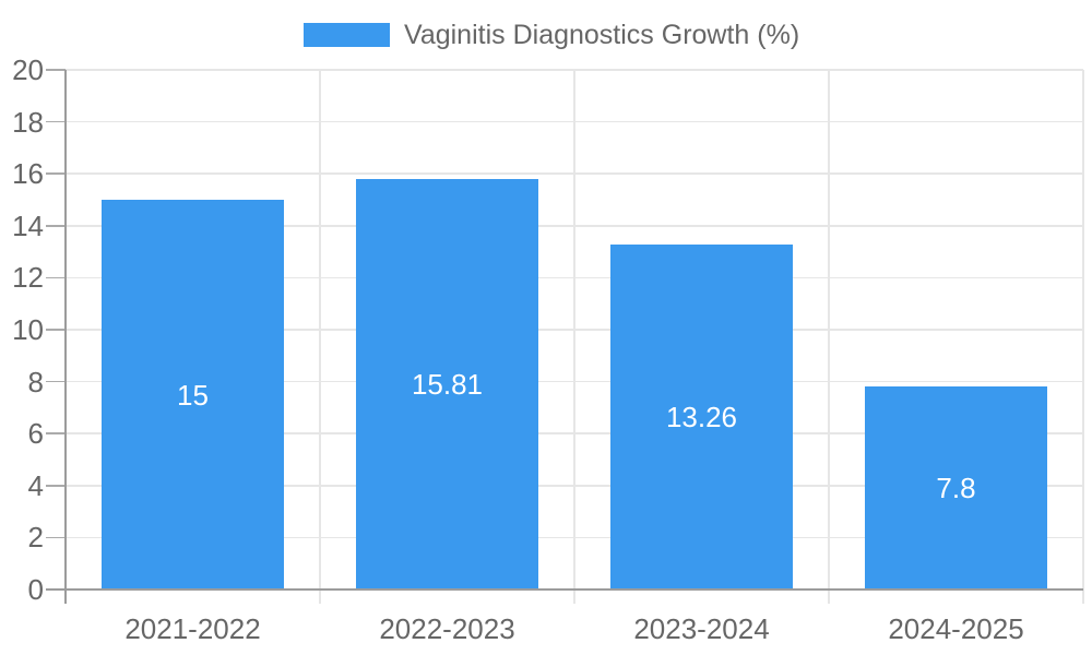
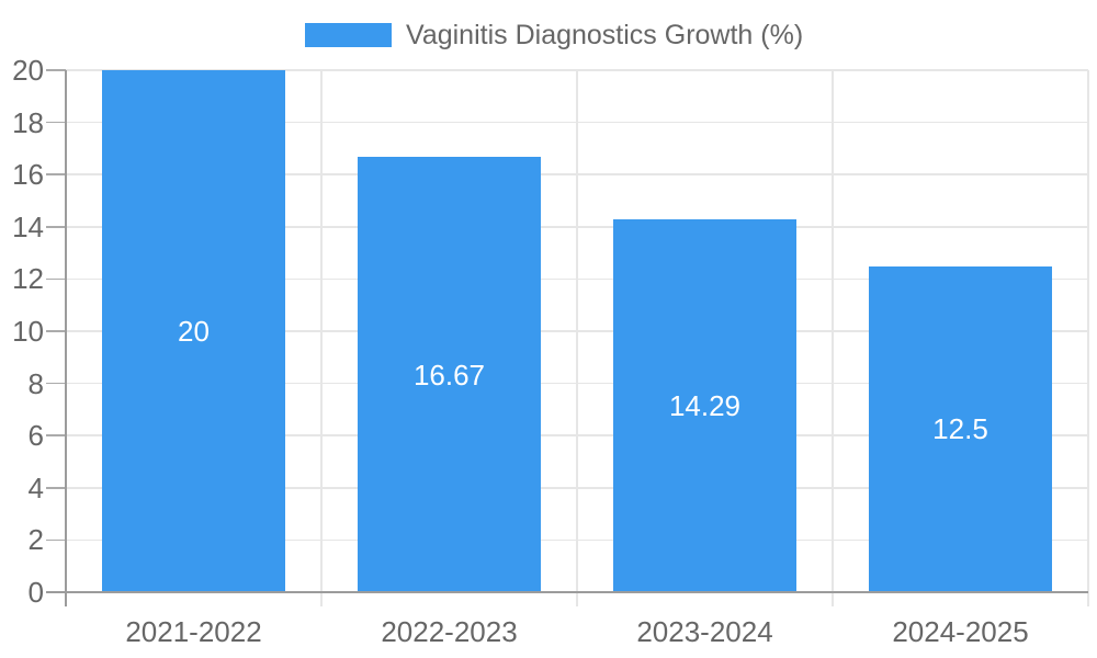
2021-2022: 15 -> 20
2022-2023: 15.81 -> 16.67
2023-2024: 13.26 -> 14.29
2024-2025: 7.8 -> 12.5
